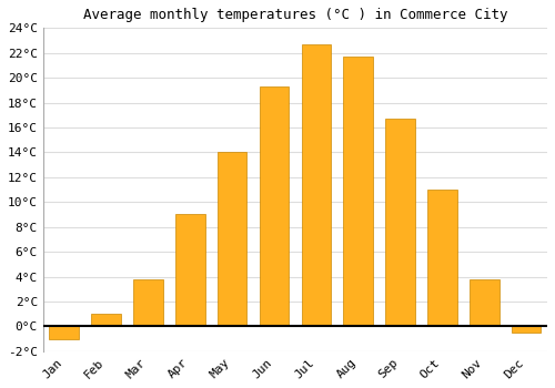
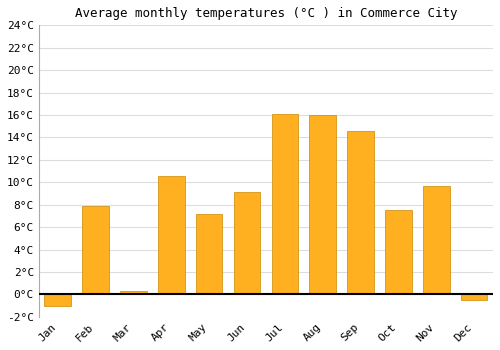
Feb: 1.0°C -> 7.9°C
Mar: 3.8°C -> 0.3°C
Apr: 9.0°C -> 10.6°C
May: 14.0°C -> 7.2°C
Jun: 19.3°C -> 9.1°C
Jul: 22.7°C -> 16.1°C
Aug: 21.7°C -> 16.0°C
Sep: 16.7°C -> 14.6°C
Oct: 11.0°C -> 7.5°C
Nov: 3.8°C -> 9.7°C
